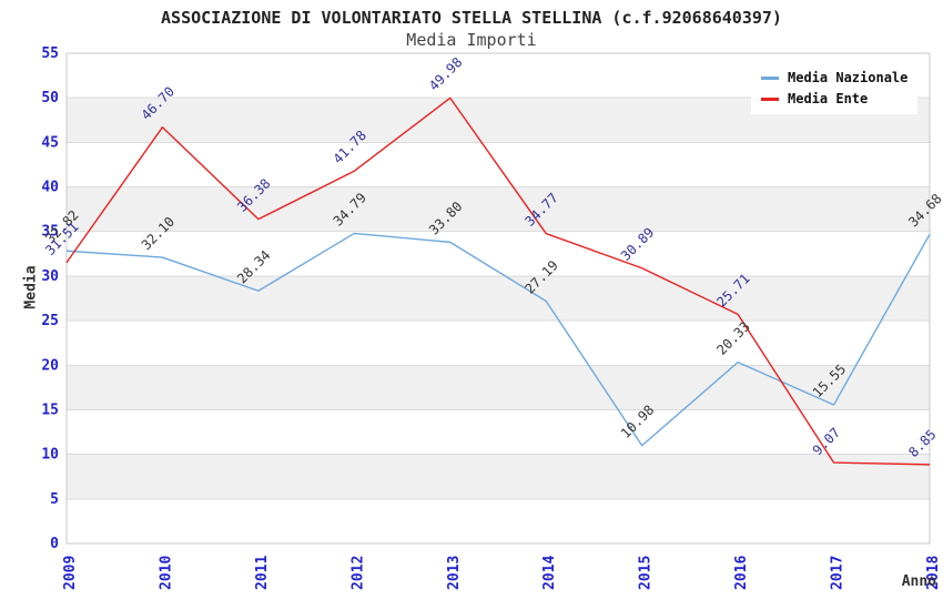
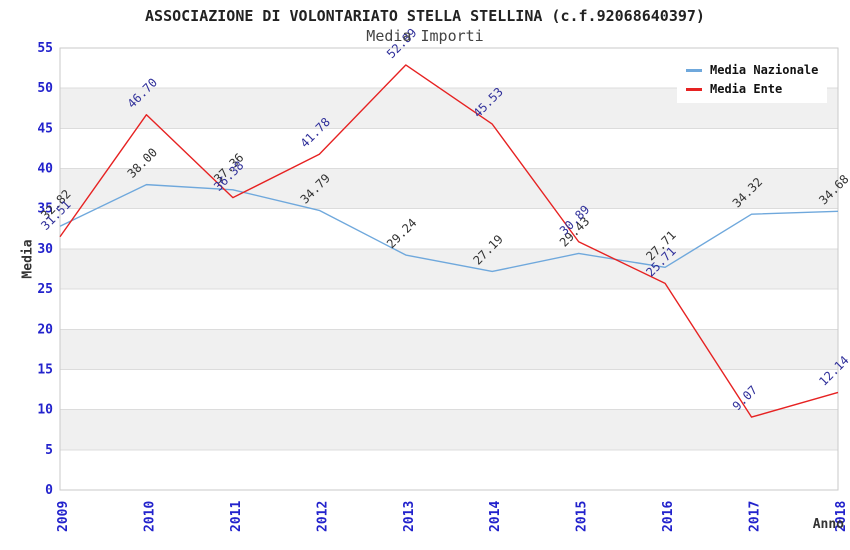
Media Nazionale/2010: 32.10 -> 38.00
Media Nazionale/2011: 28.34 -> 37.36
Media Nazionale/2013: 33.80 -> 29.24
Media Ente/2013: 49.98 -> 52.89
Media Ente/2014: 34.77 -> 45.53
Media Nazionale/2015: 10.98 -> 29.43
Media Nazionale/2016: 20.33 -> 27.71
Media Nazionale/2017: 15.55 -> 34.32
Media Ente/2018: 8.85 -> 12.14
